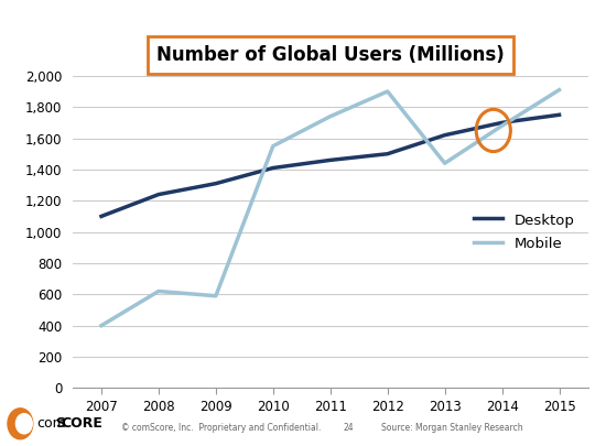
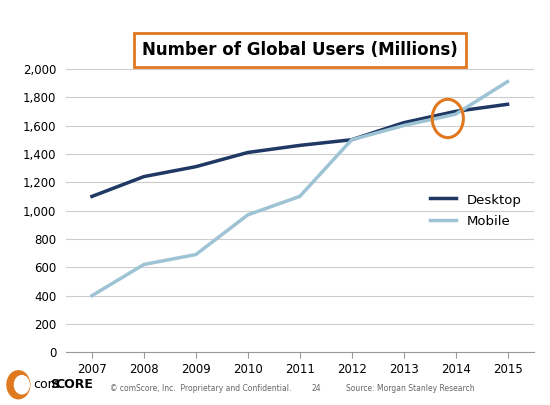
Mobile/2009: 590 -> 690
Mobile/2010: 1,550 -> 970
Mobile/2011: 1,740 -> 1,100
Mobile/2012: 1,900 -> 1,500
Mobile/2013: 1,440 -> 1,600
